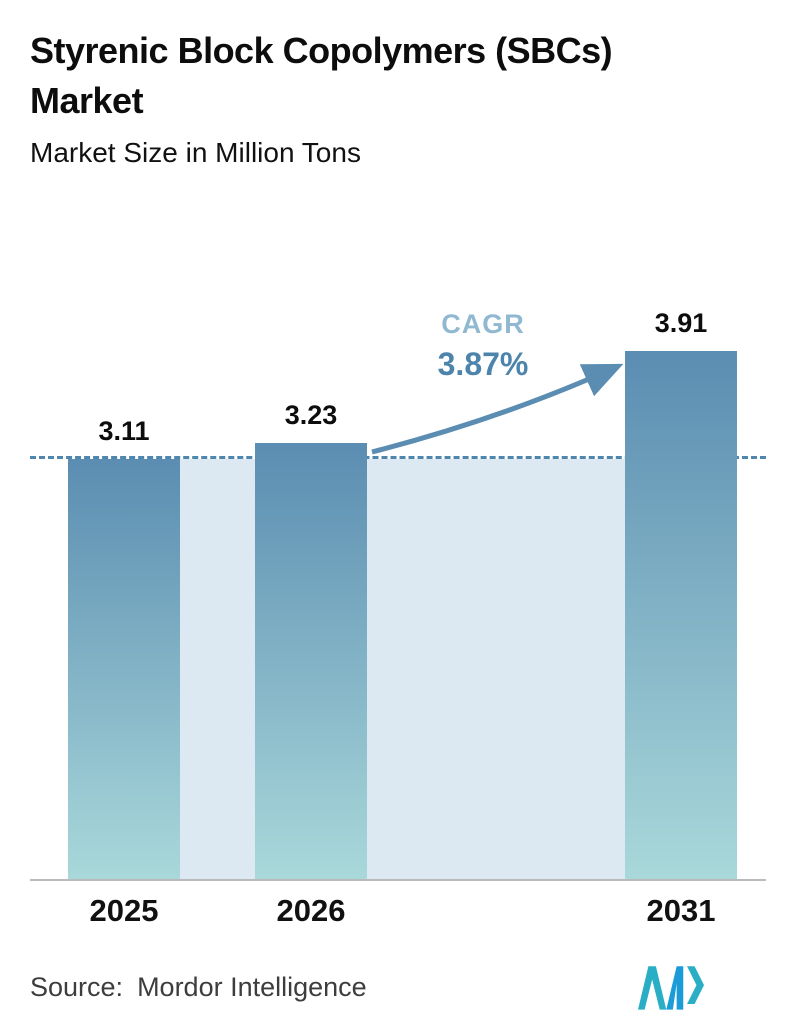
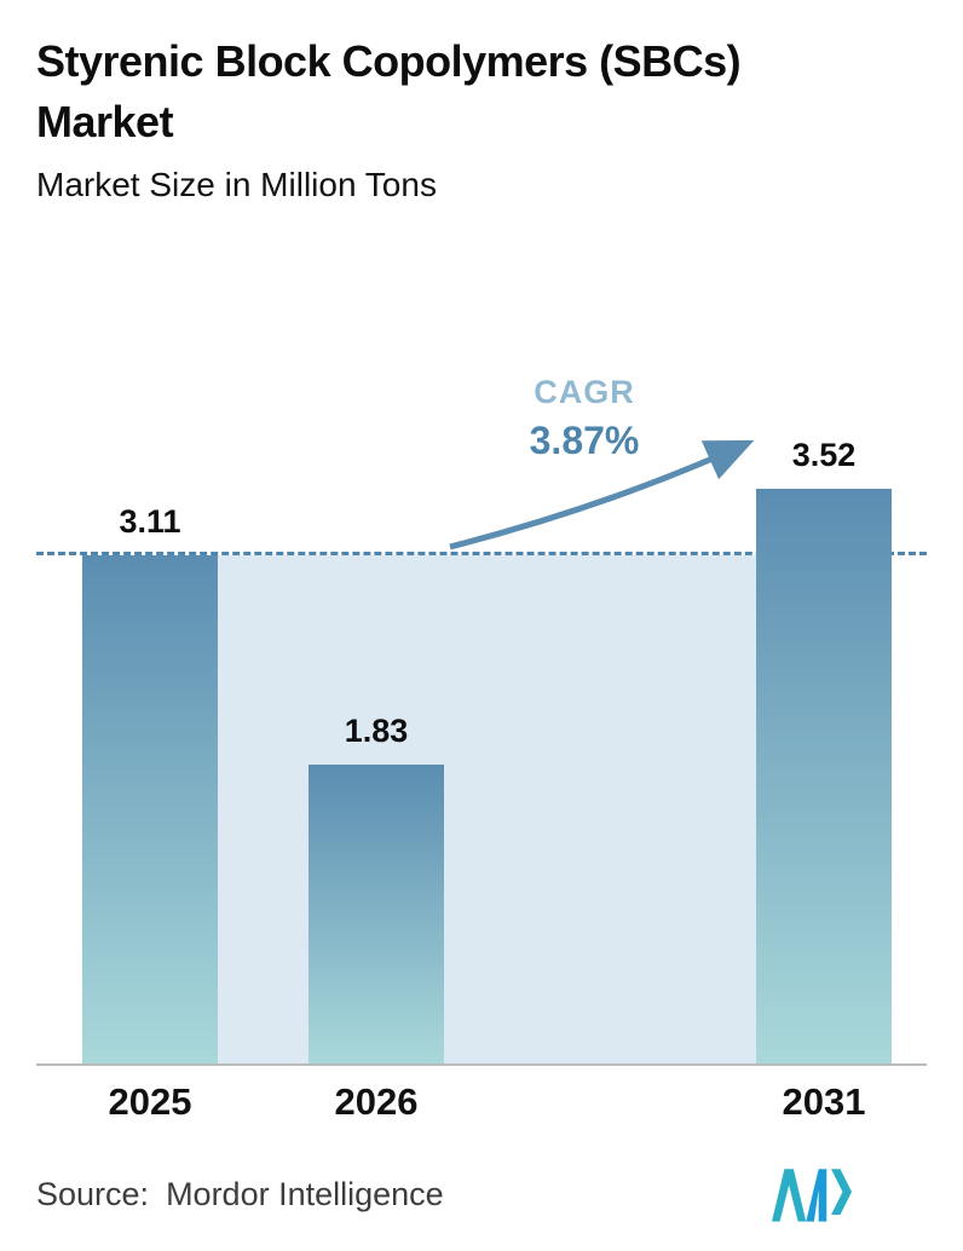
2026: 3.23 -> 1.83
2031: 3.91 -> 3.52
